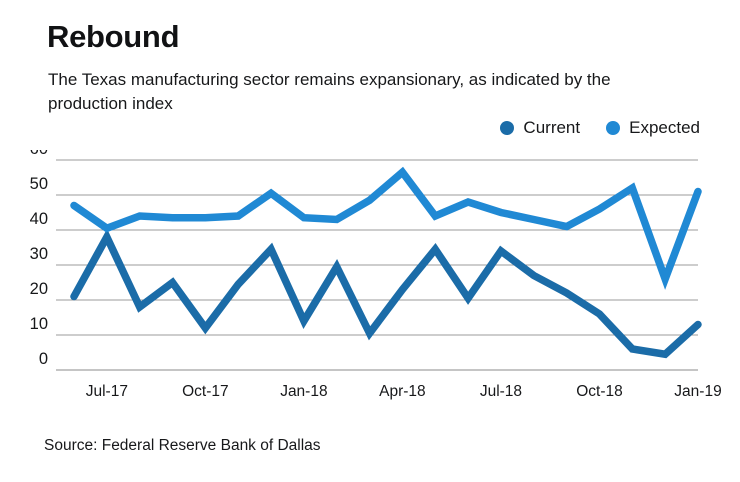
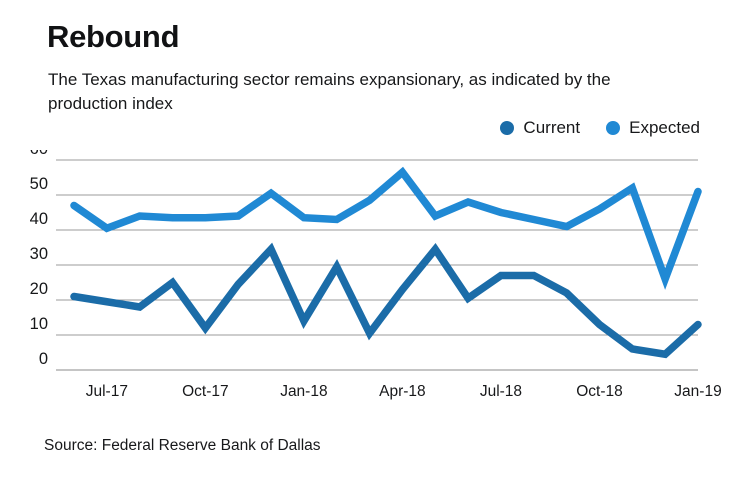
Current/Jul-17: 38 -> 20
Current/Jul-18: 34 -> 27
Current/Oct-18: 16 -> 13
